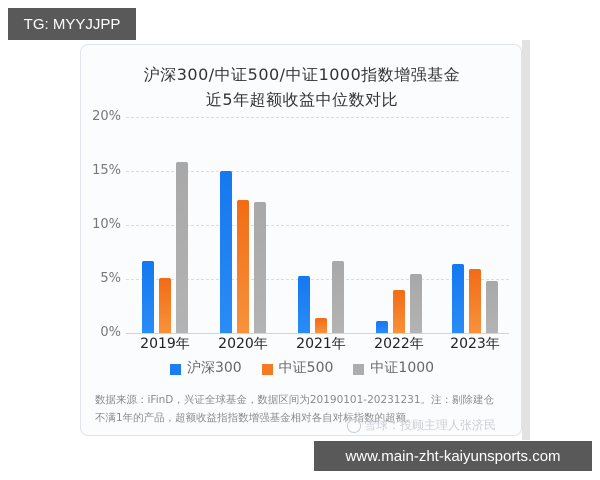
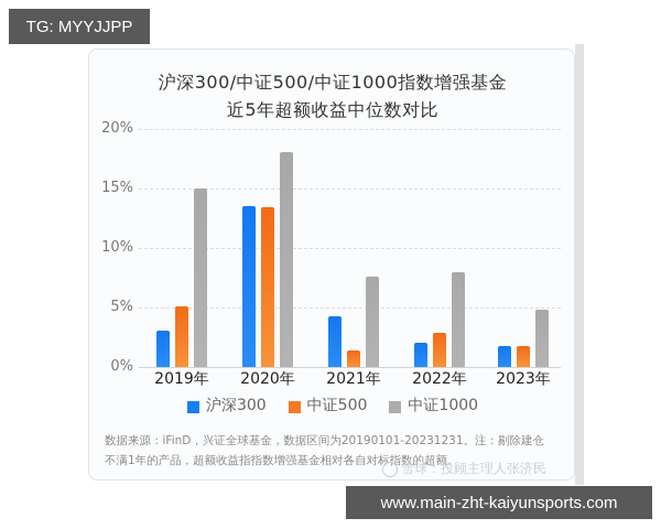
沪深300/2019年: 6.7% -> 3.1%
中证1000/2019年: 15.8% -> 15.0%
沪深300/2020年: 15.0% -> 13.5%
中证500/2020年: 12.3% -> 13.4%
中证1000/2020年: 12.1% -> 18.1%
沪深300/2021年: 5.3% -> 4.3%
中证1000/2021年: 6.7% -> 7.6%
沪深300/2022年: 1.1% -> 2.0%
中证500/2022年: 4.0% -> 2.9%
中证1000/2022年: 5.5% -> 8.0%
沪深300/2023年: 6.4% -> 1.8%
中证500/2023年: 5.9% -> 1.8%
